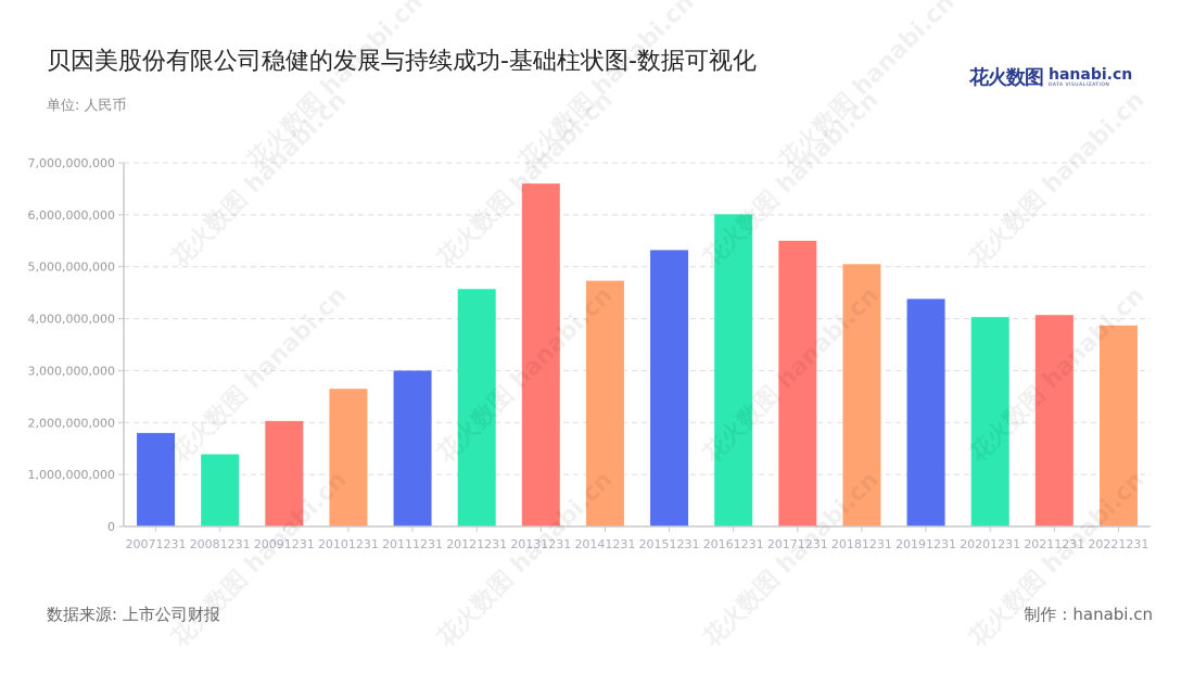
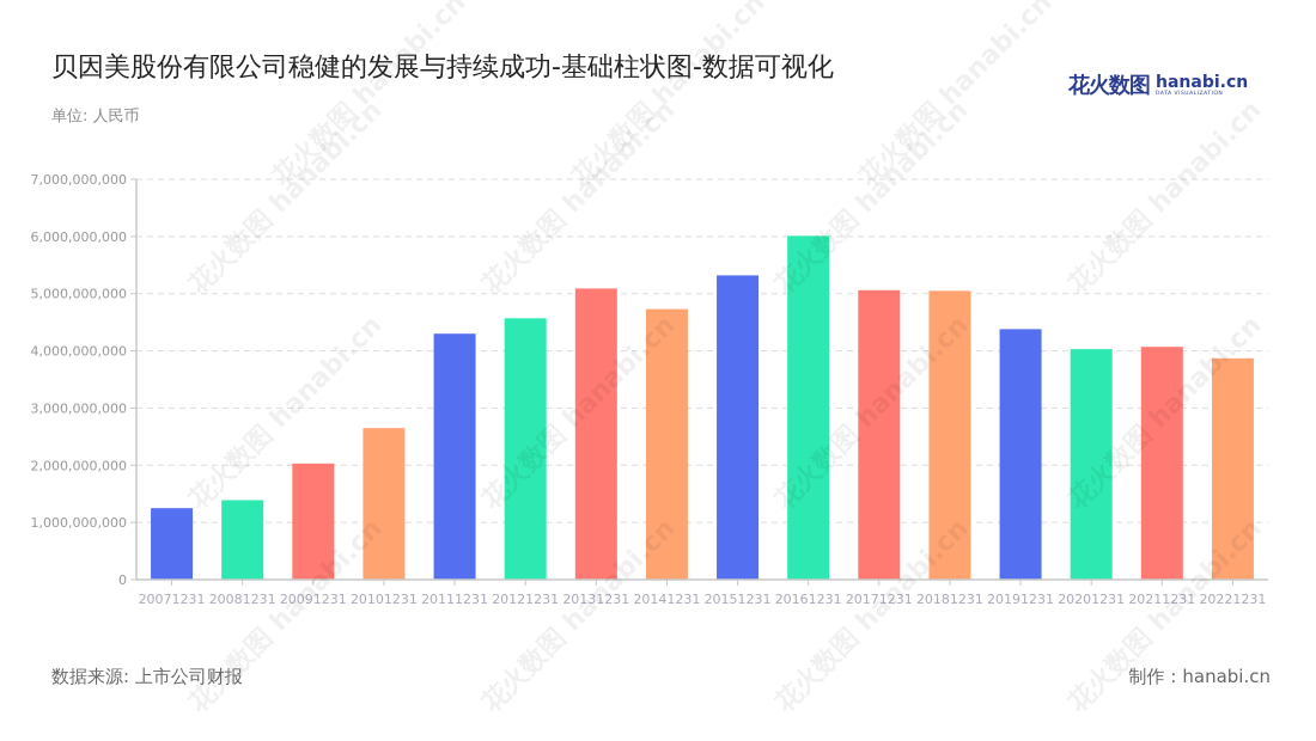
20071231: 1800000000 -> 1200000000
20111231: 3000000000 -> 4300000000
20131231: 6600000000 -> 5100000000
20171231: 5500000000 -> 5100000000
